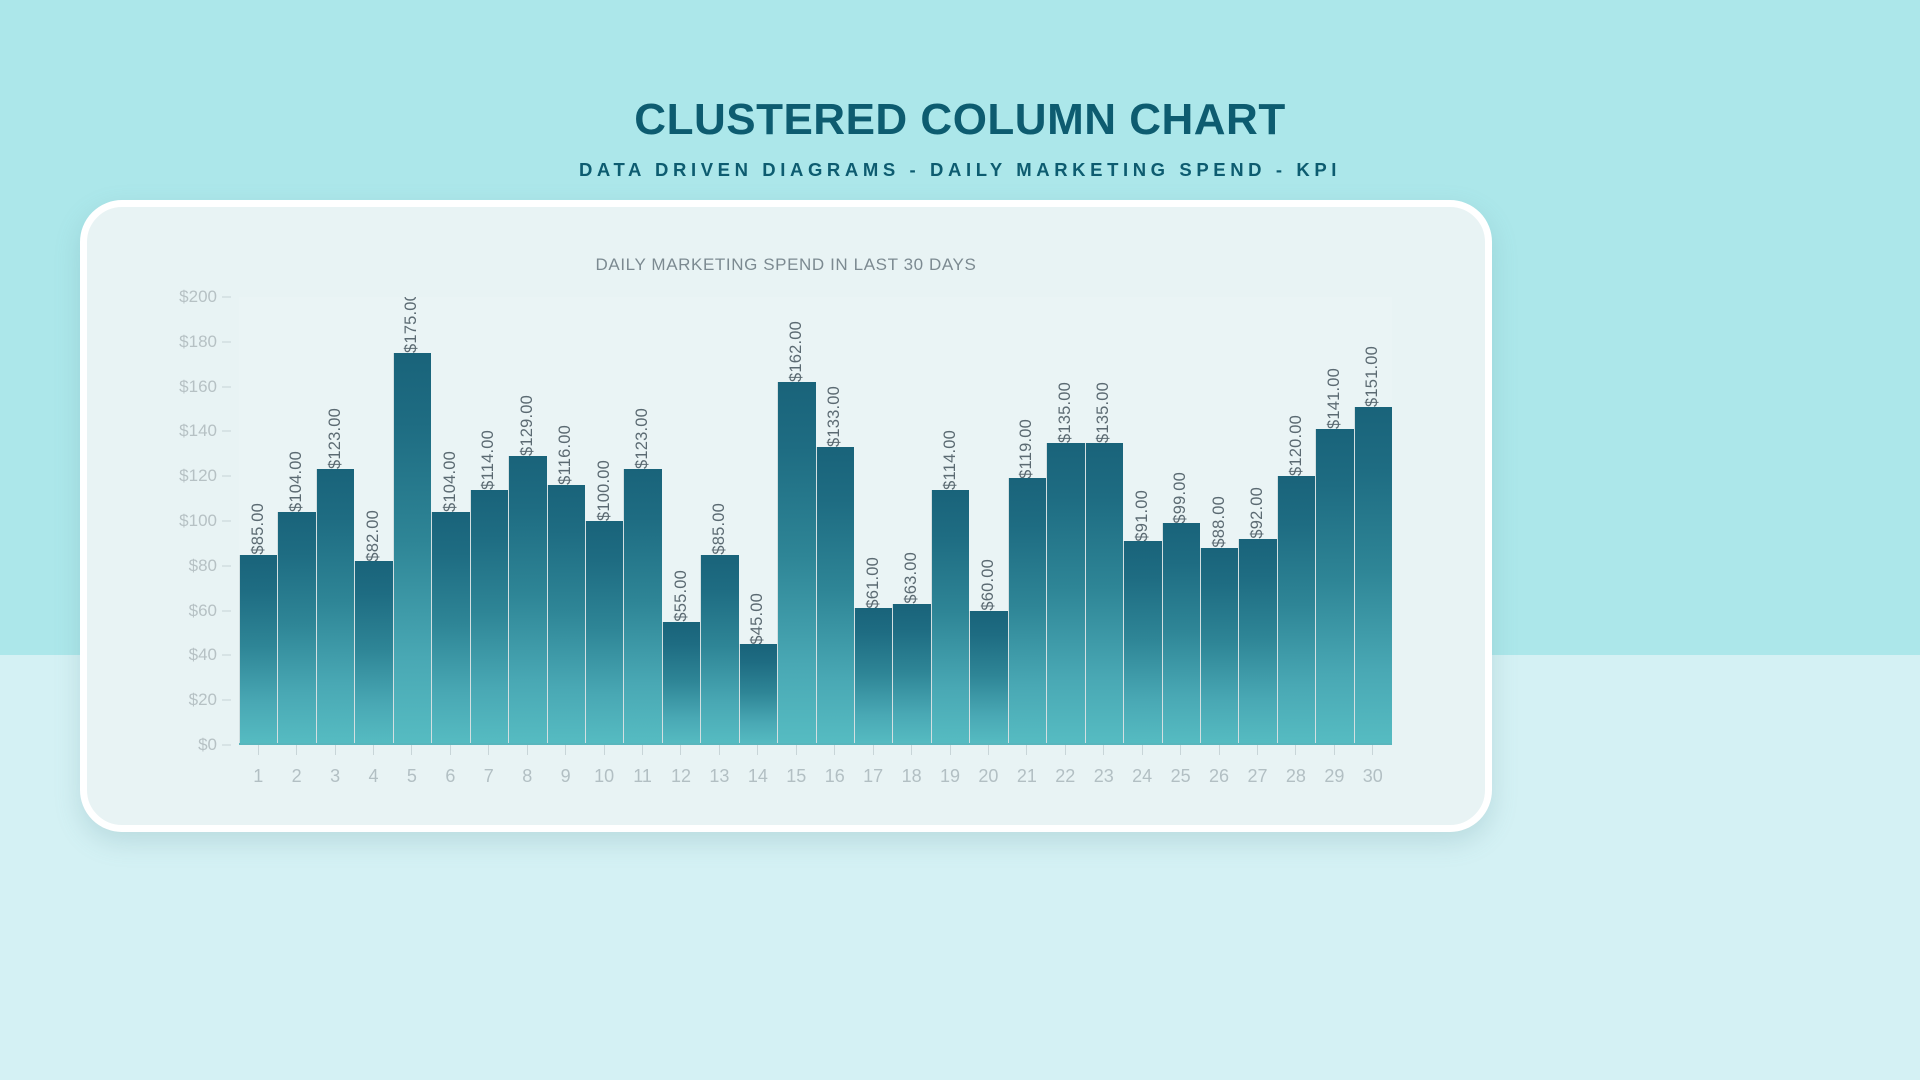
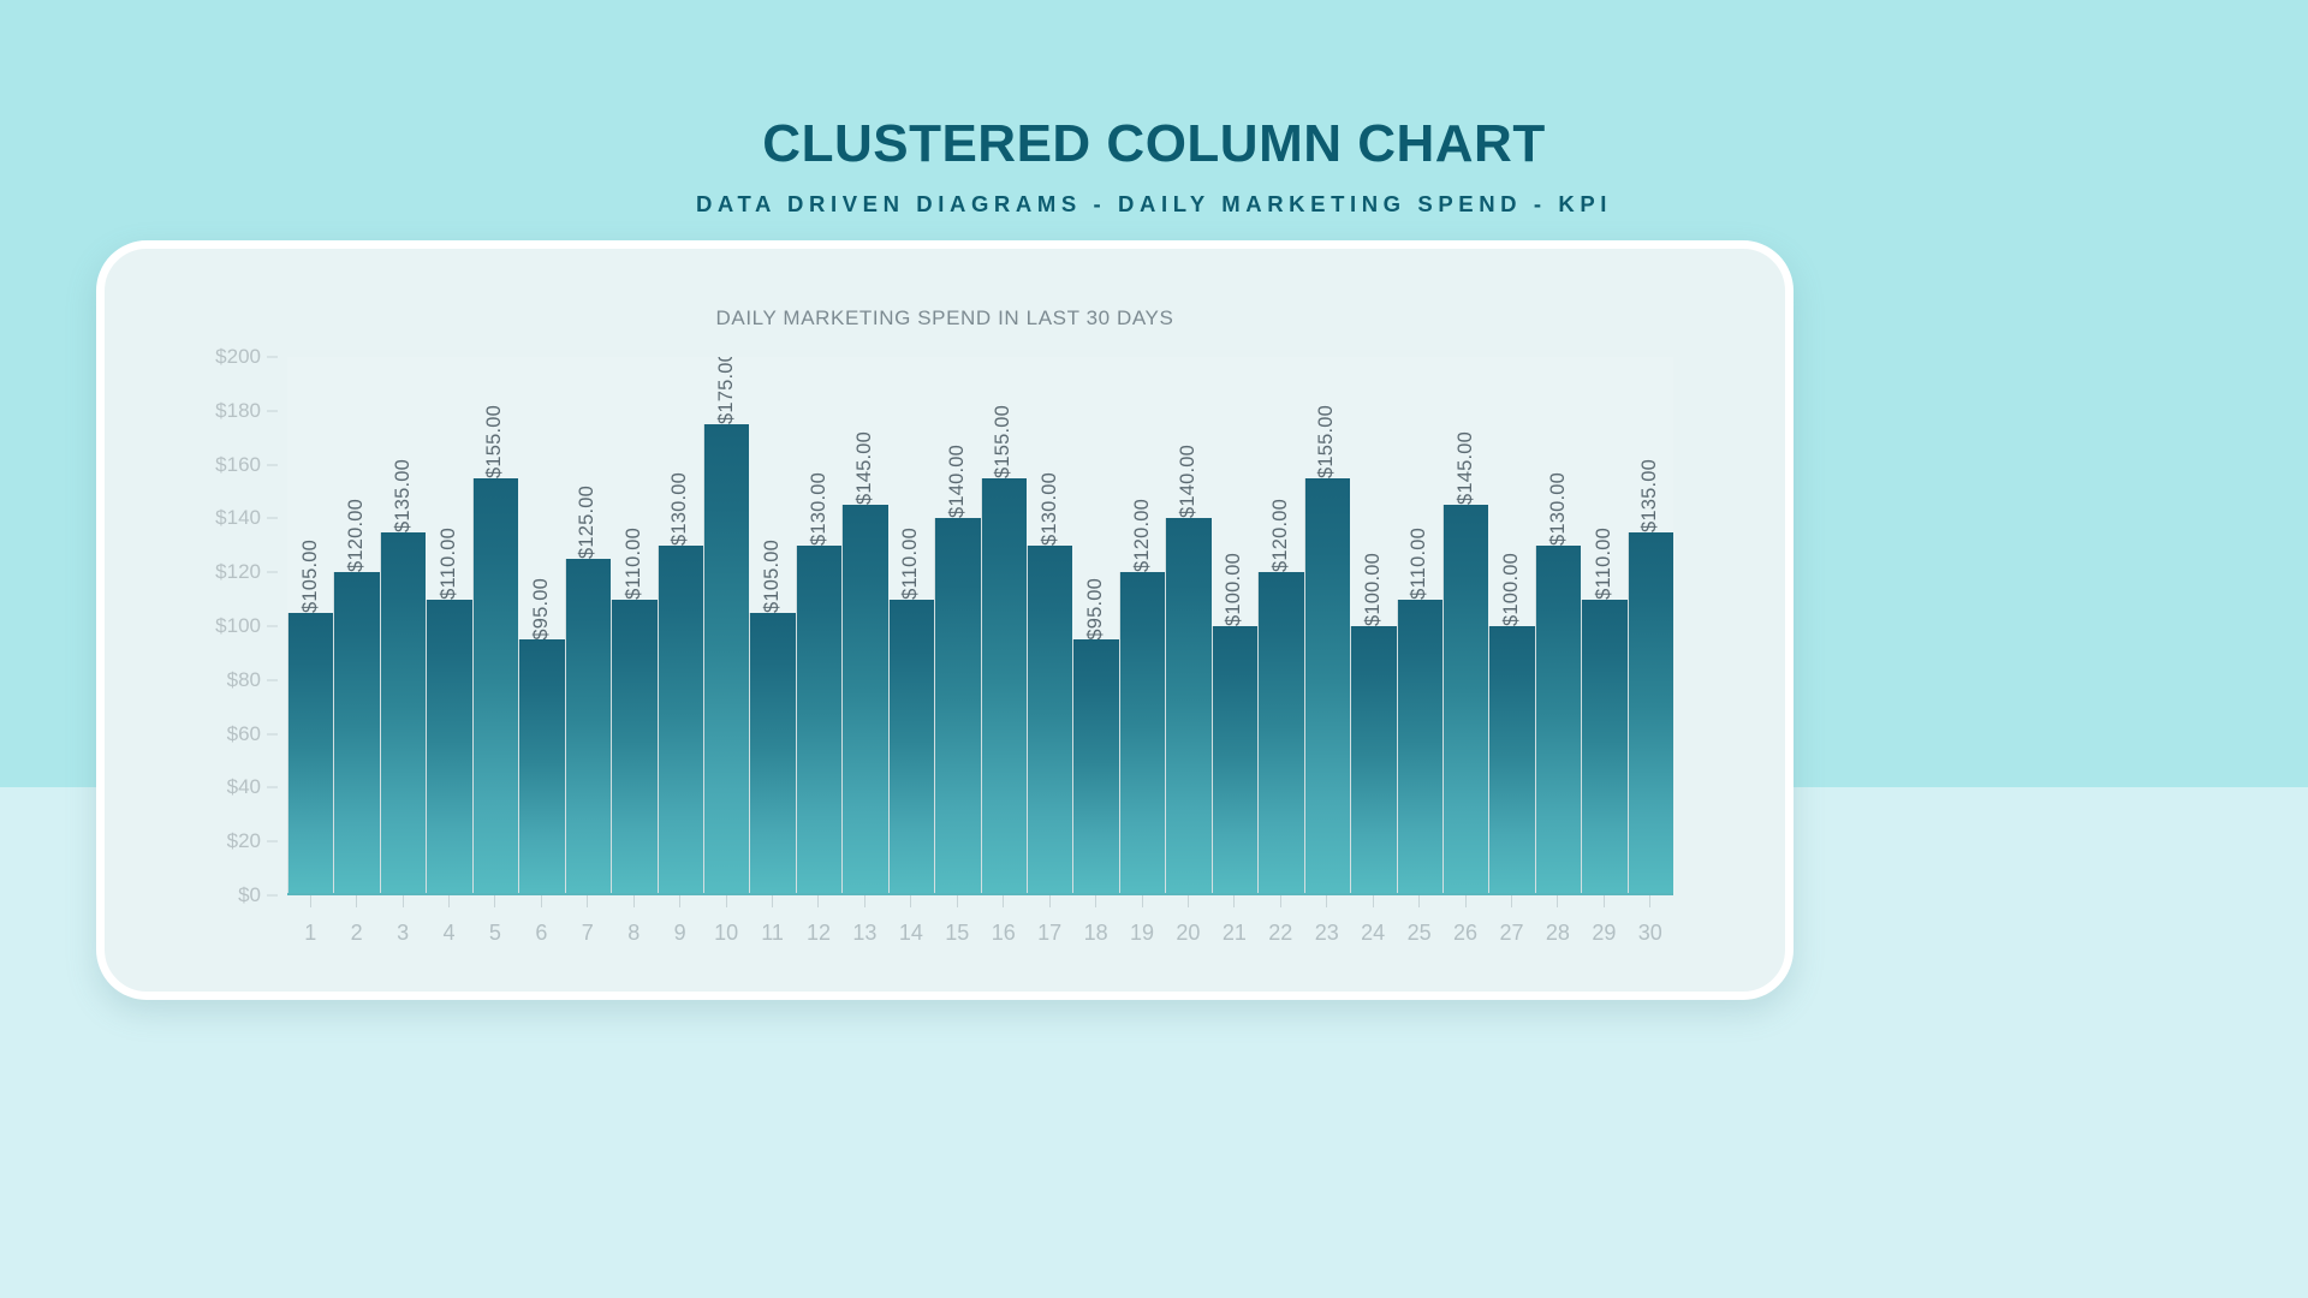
1: $85.00 -> $105.00
2: $104.00 -> $120.00
3: $123.00 -> $135.00
4: $82.00 -> $110.00
5: $175.00 -> $155.00
6: $104.00 -> $95.00
7: $114.00 -> $125.00
8: $129.00 -> $110.00
9: $116.00 -> $130.00
10: $100.00 -> $175.00
11: $123.00 -> $105.00
12: $55.00 -> $130.00
13: $85.00 -> $145.00
14: $45.00 -> $110.00
15: $162.00 -> $140.00
16: $133.00 -> $155.00
17: $61.00 -> $130.00
18: $63.00 -> $95.00
19: $114.00 -> $120.00
20: $60.00 -> $140.00
21: $119.00 -> $100.00
22: $135.00 -> $120.00
23: $135.00 -> $155.00
24: $91.00 -> $100.00
25: $99.00 -> $110.00
26: $88.00 -> $145.00
27: $92.00 -> $100.00
28: $120.00 -> $130.00
29: $141.00 -> $110.00
30: $151.00 -> $135.00
